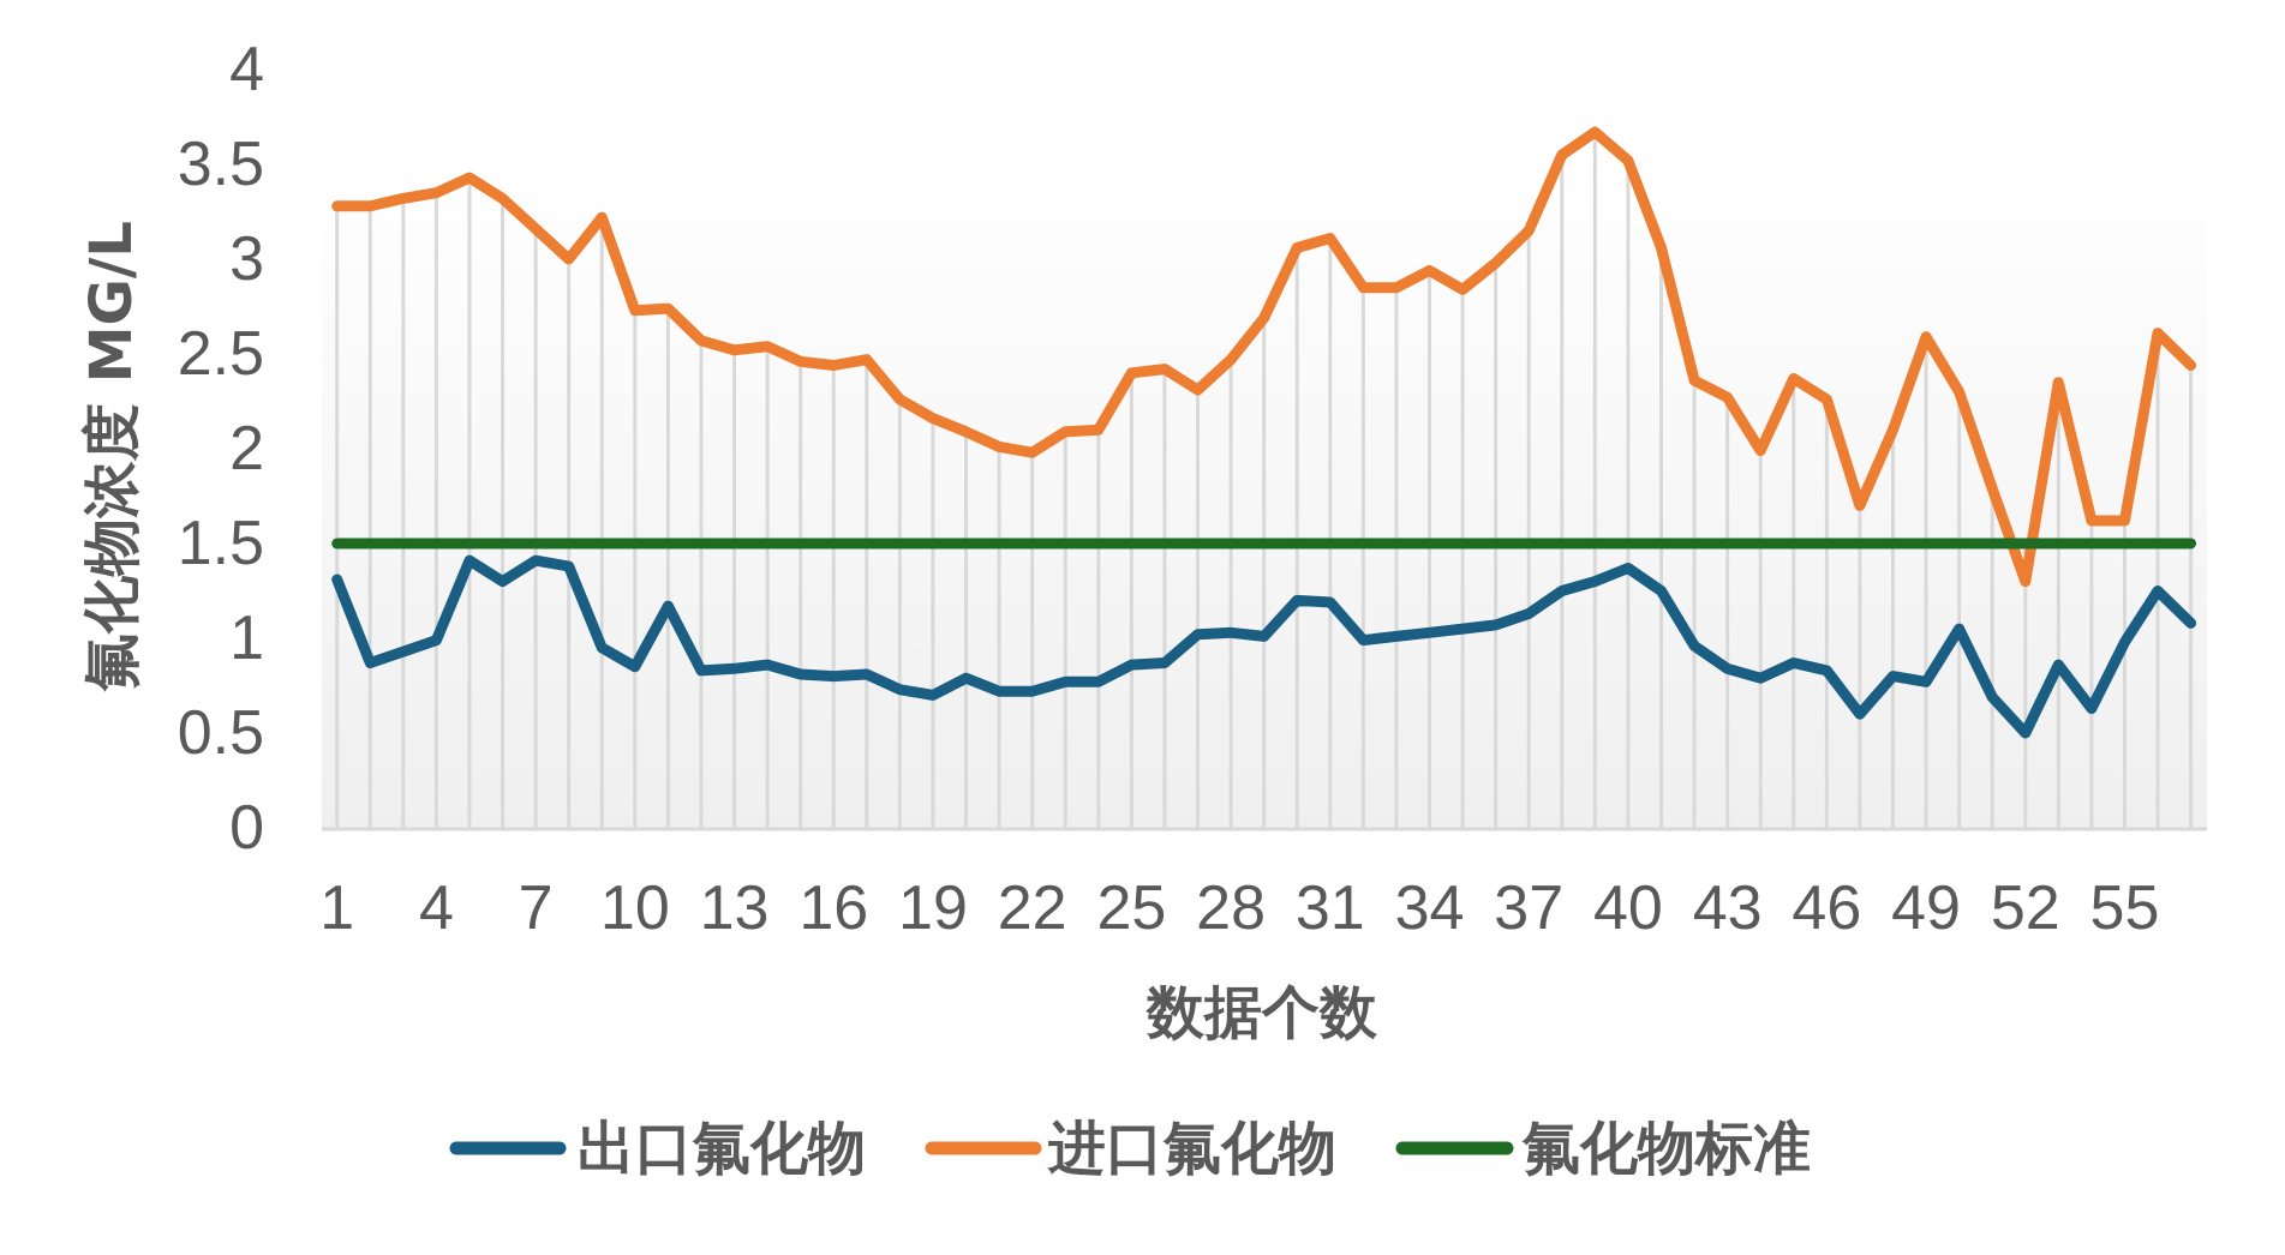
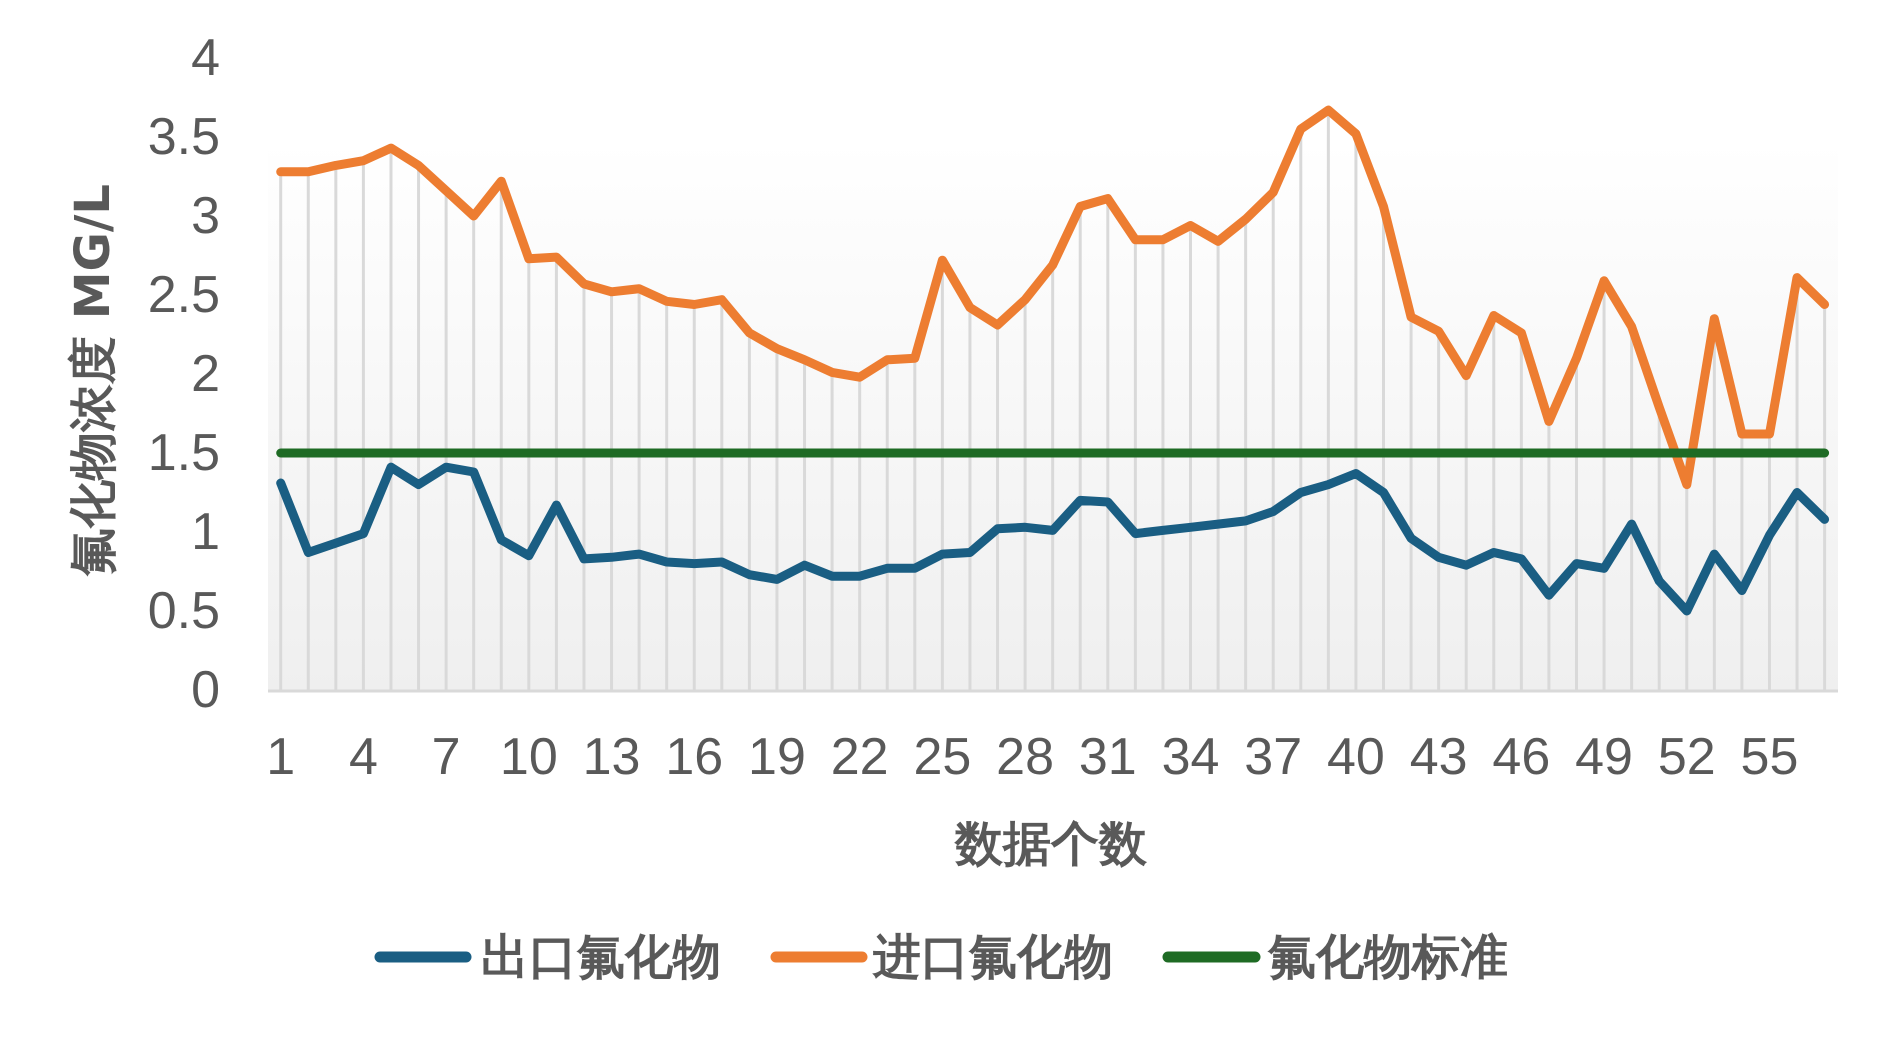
进口氟化物/25: 2.40 -> 2.72
